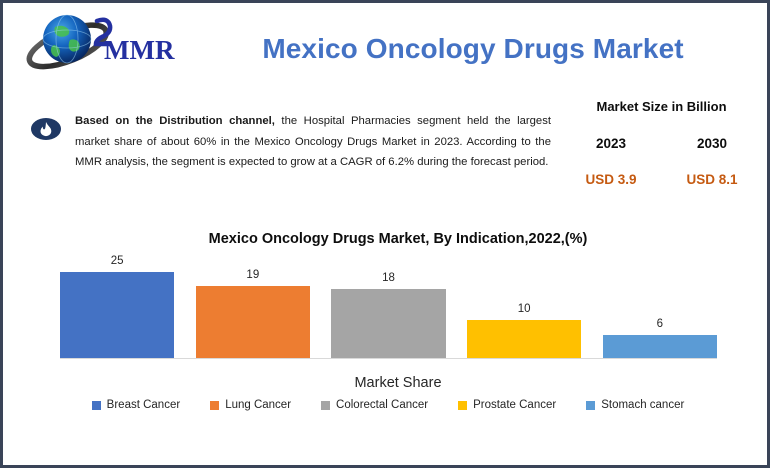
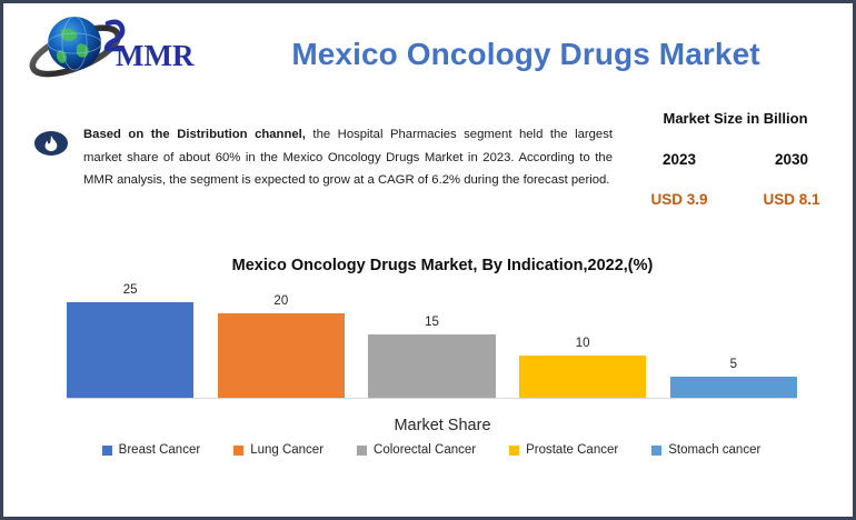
Lung Cancer: 19 -> 20
Colorectal Cancer: 18 -> 15
Stomach cancer: 6 -> 5
